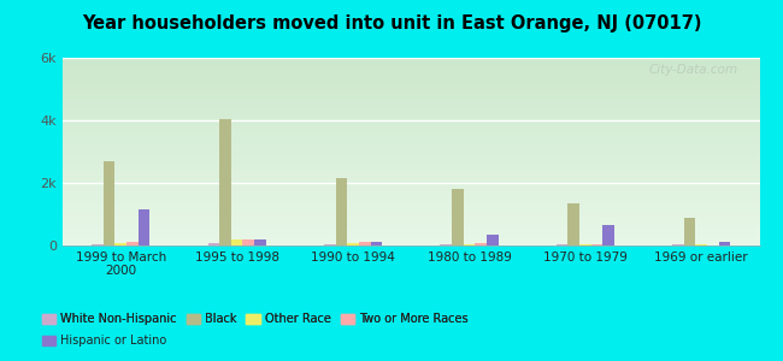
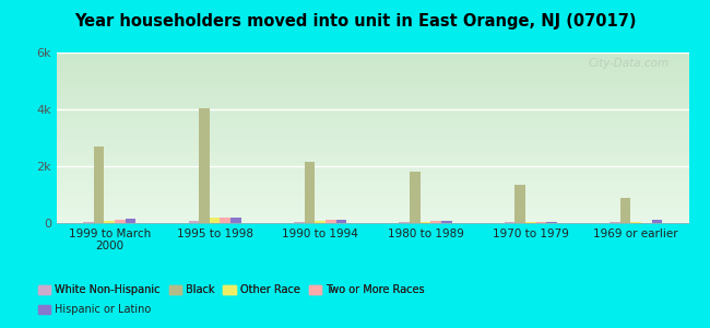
Hispanic or Latino/1999 to March 2000: 1.15k -> 0.15k
Hispanic or Latino/1980 to 1989: 0.35k -> 0.08k
Hispanic or Latino/1970 to 1979: 0.65k -> 0.03k
